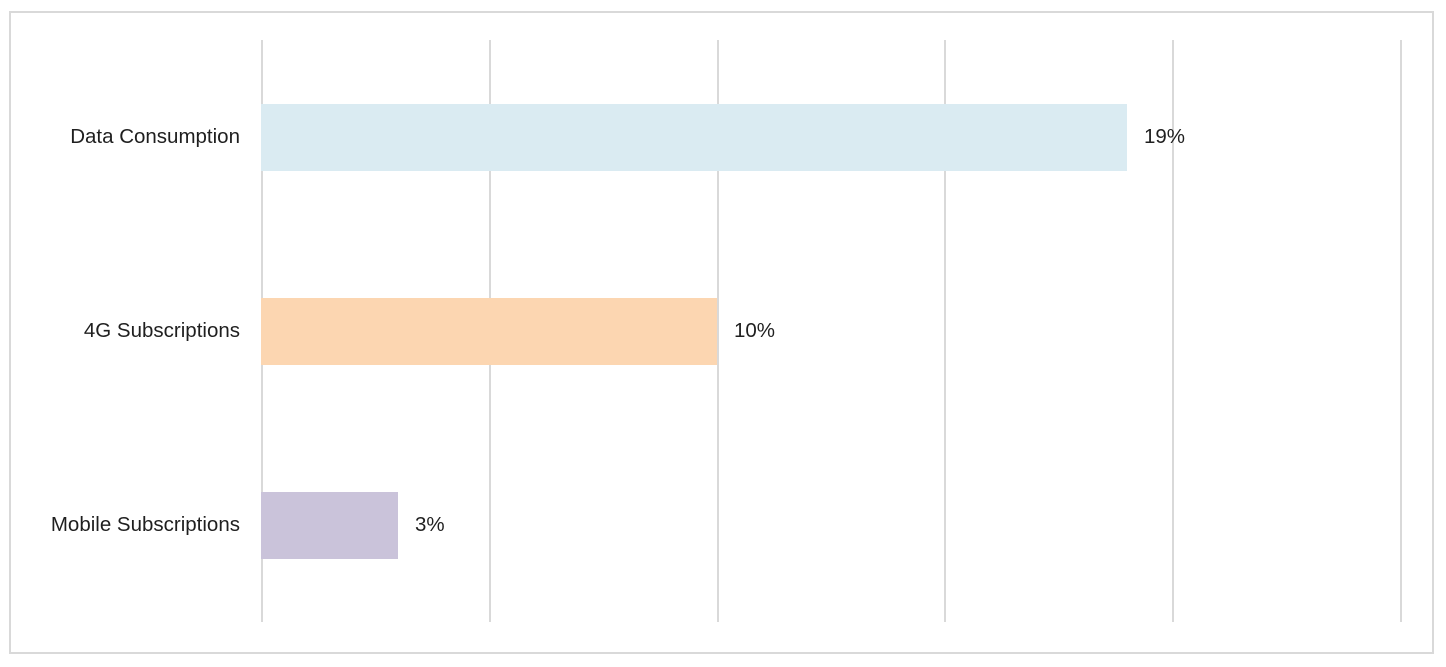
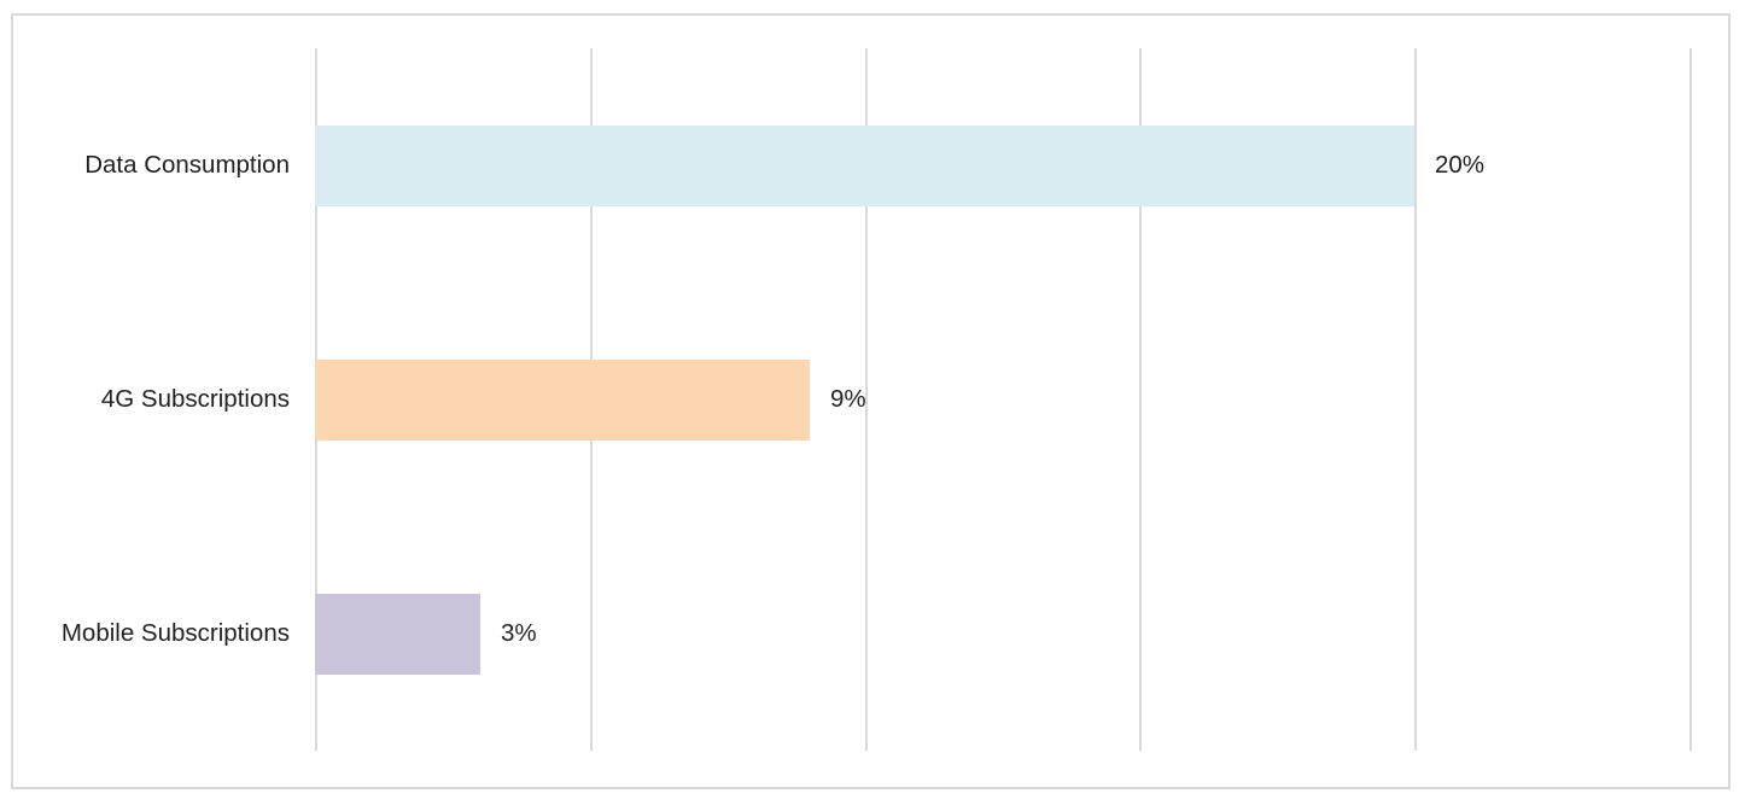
Data Consumption: 19% -> 20%
4G Subscriptions: 10% -> 9%
